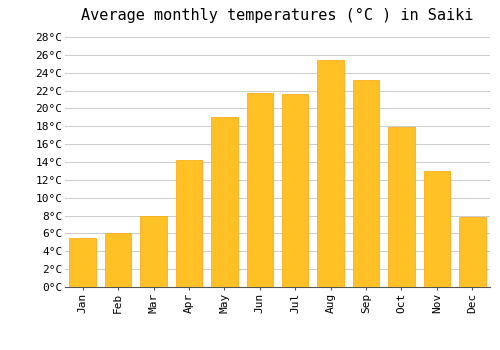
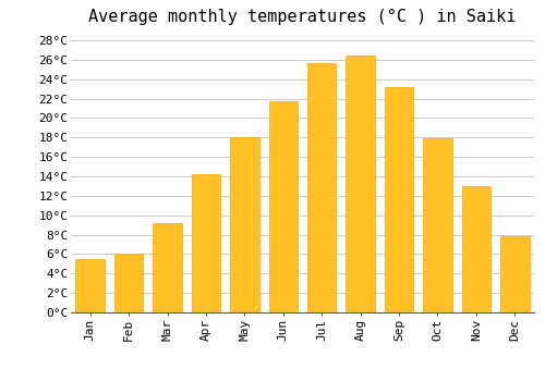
Mar: 8.0°C -> 9.2°C
May: 19.0°C -> 18.0°C
Jul: 21.6°C -> 25.6°C
Aug: 25.4°C -> 26.4°C
